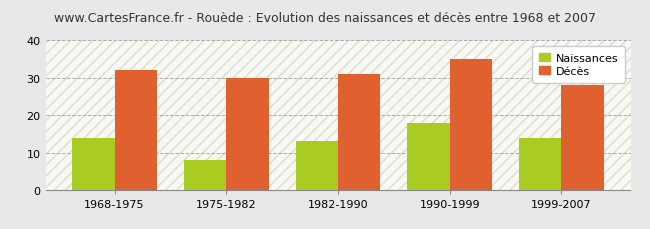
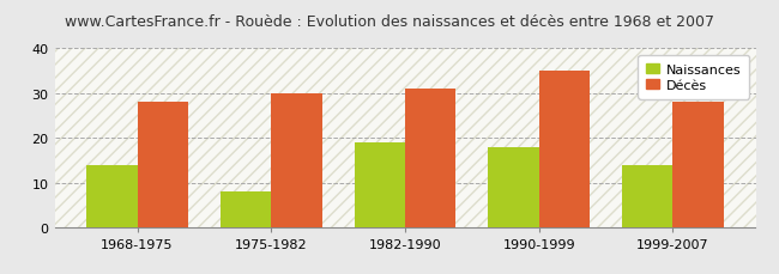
Décès/1968-1975: 32 -> 28
Naissances/1982-1990: 13 -> 19
